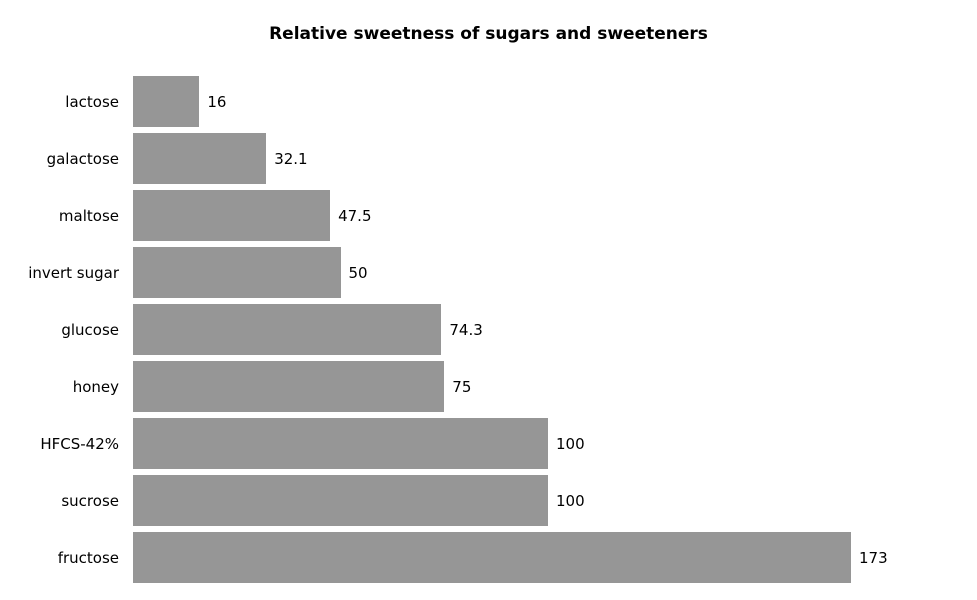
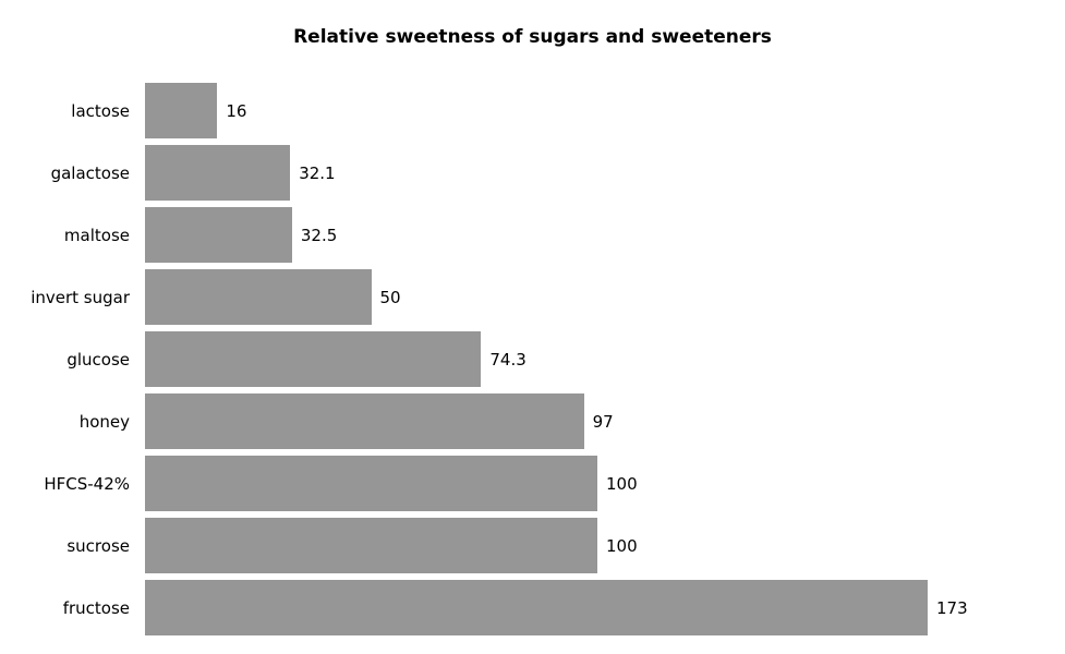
maltose: 47.5 -> 32.5
honey: 75 -> 97
